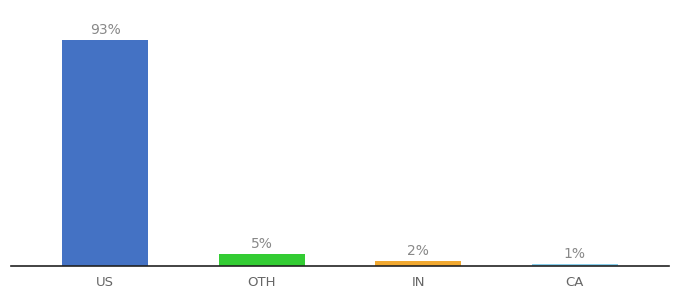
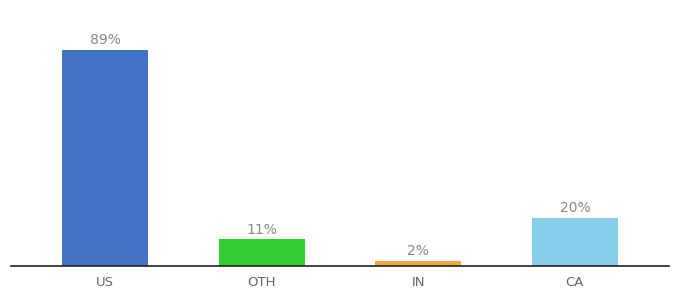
US: 93% -> 89%
OTH: 5% -> 11%
CA: 1% -> 20%
